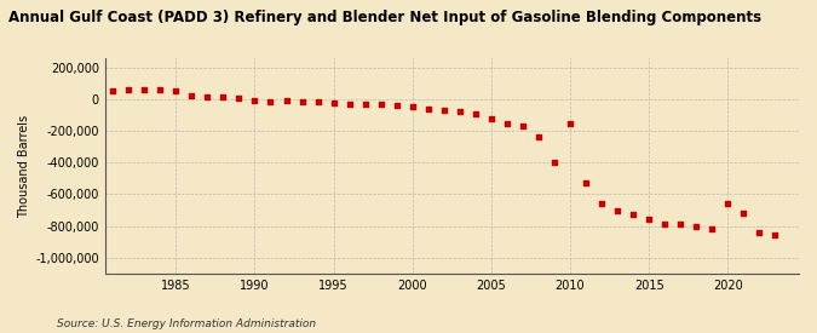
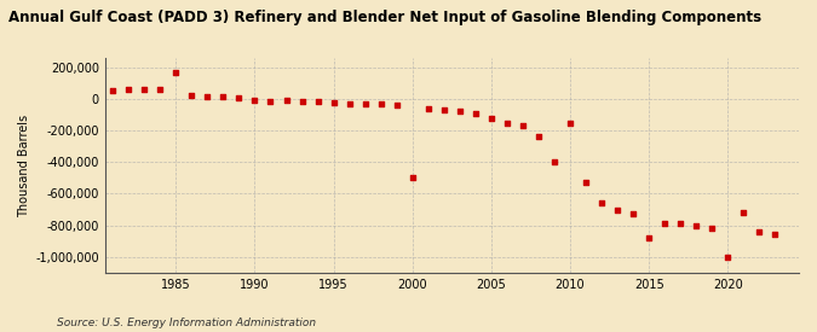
1985: 60,000 -> 170,000
2000: -40,000 -> -500,000
2015: -760,000 -> -880,000
2020: -660,000 -> -1,000,000
